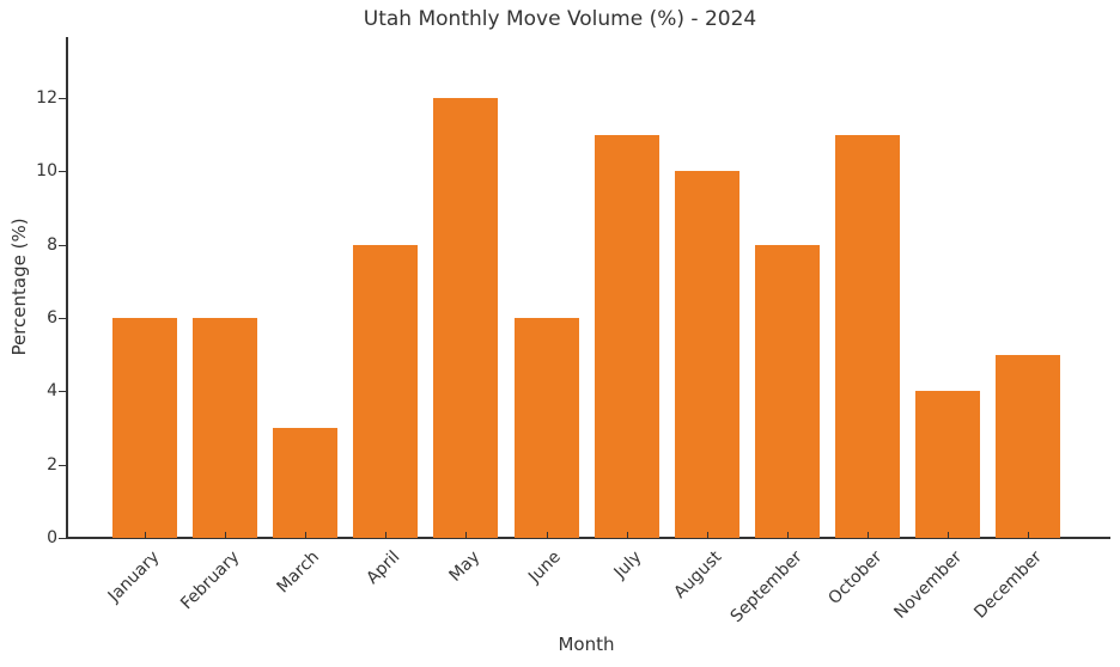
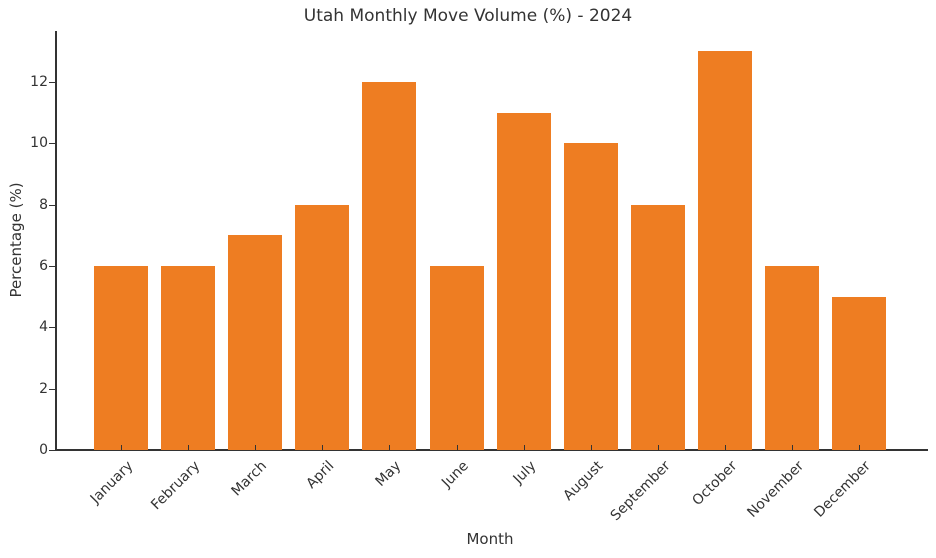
March: 3 -> 7
October: 11 -> 13
November: 4 -> 6
